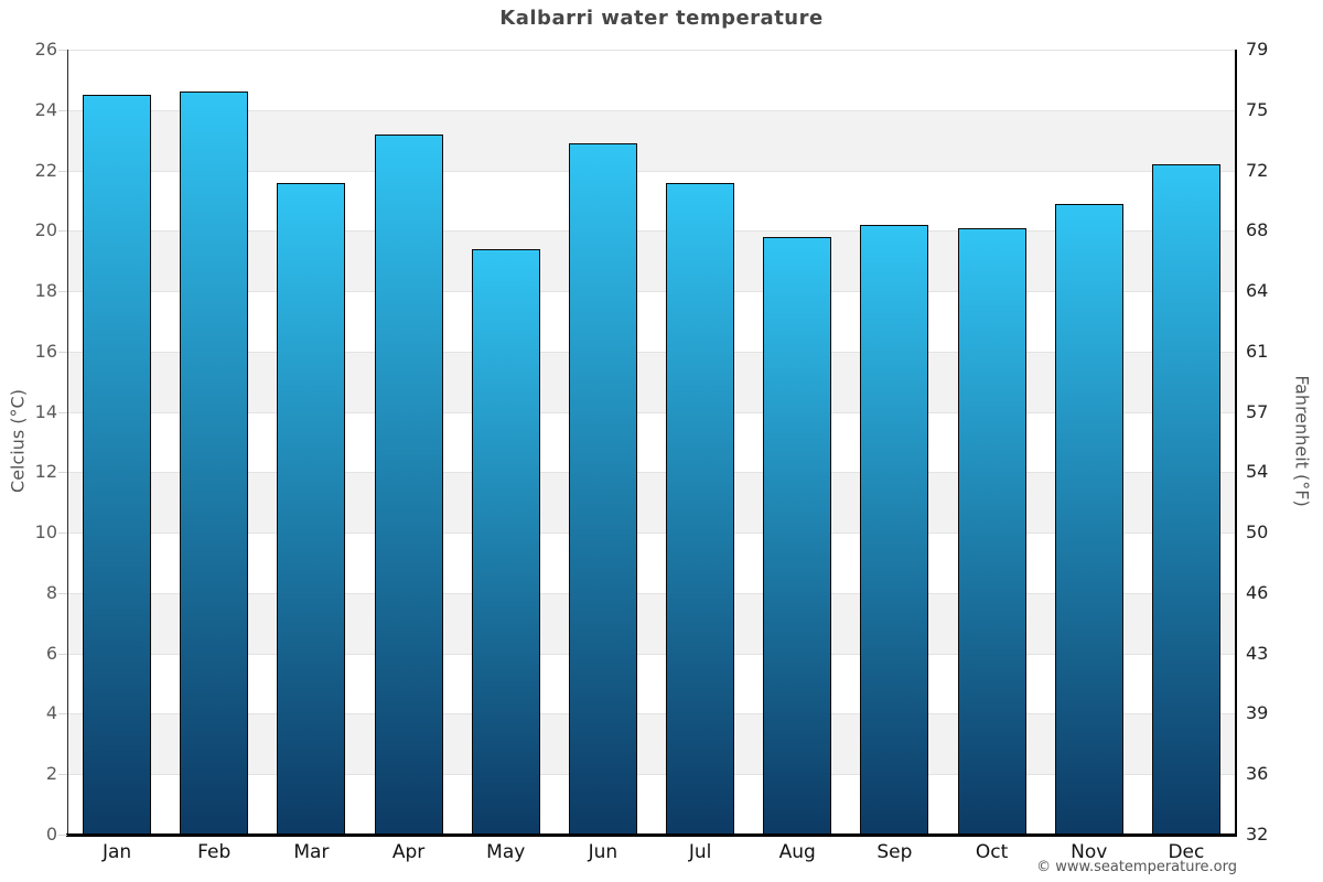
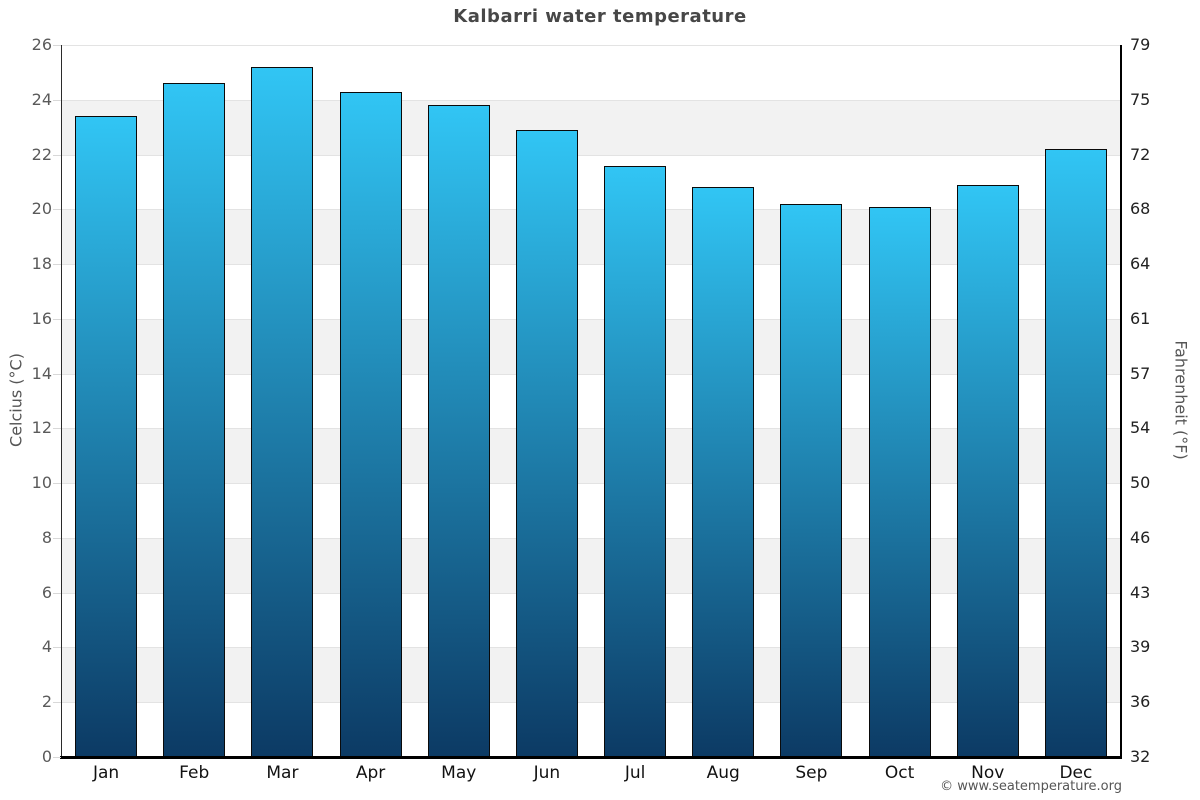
Jan: 24.5 -> 23.4
Mar: 21.6 -> 25.2
Apr: 23.2 -> 24.3
May: 19.4 -> 23.8
Aug: 19.8 -> 20.8
